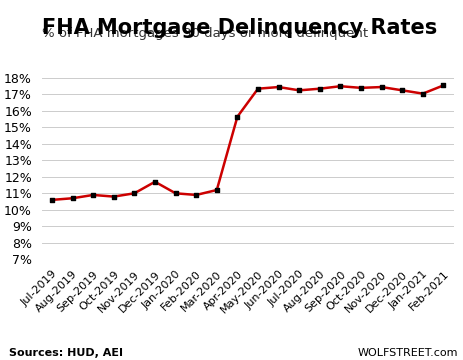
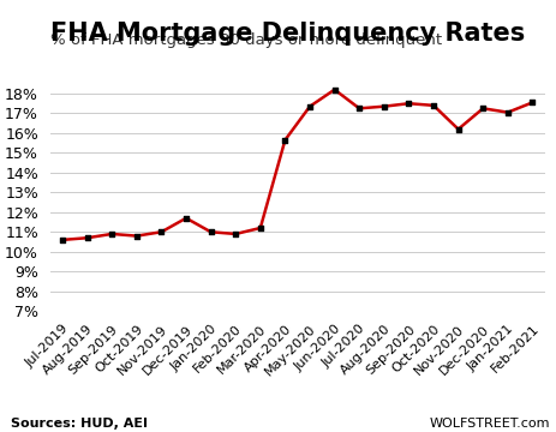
Jun-2020: 17.4% -> 18.2%
Nov-2020: 17.4% -> 16.2%
